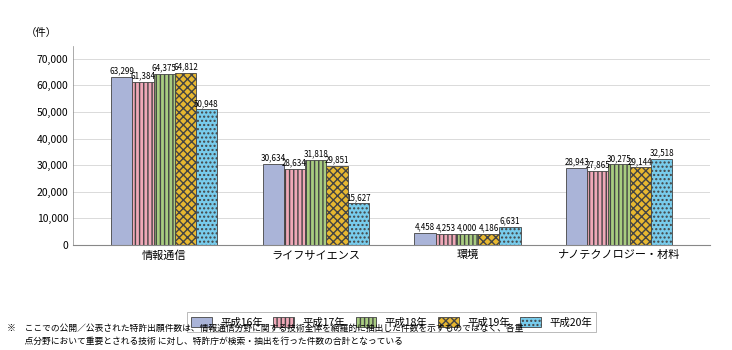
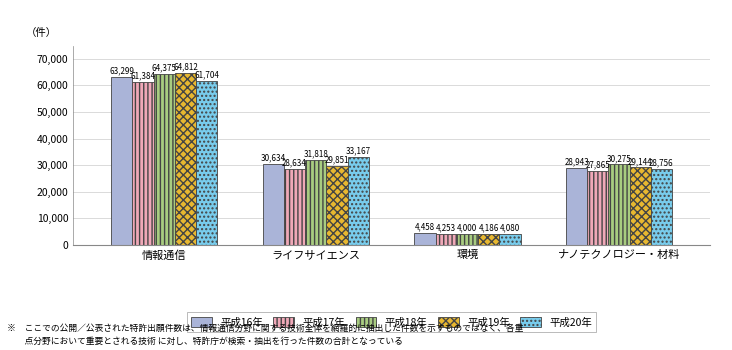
平成20年/情報通信: 50,948 -> 61,704
平成20年/ライフサイエンス: 15,627 -> 33,167
平成20年/環境: 6,631 -> 4,080
平成20年/ナノテクノロジー・材料: 32,518 -> 28,756
